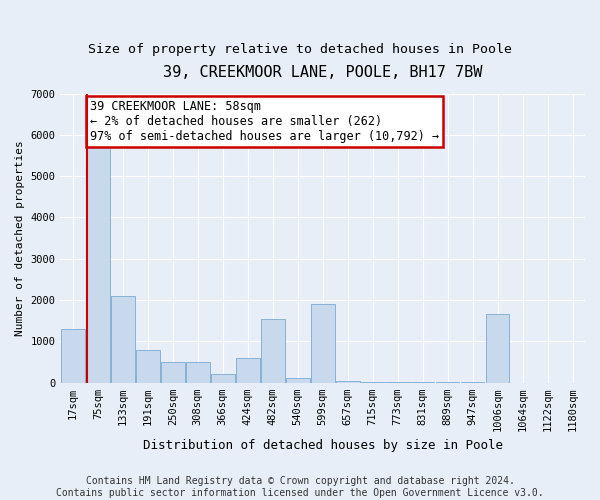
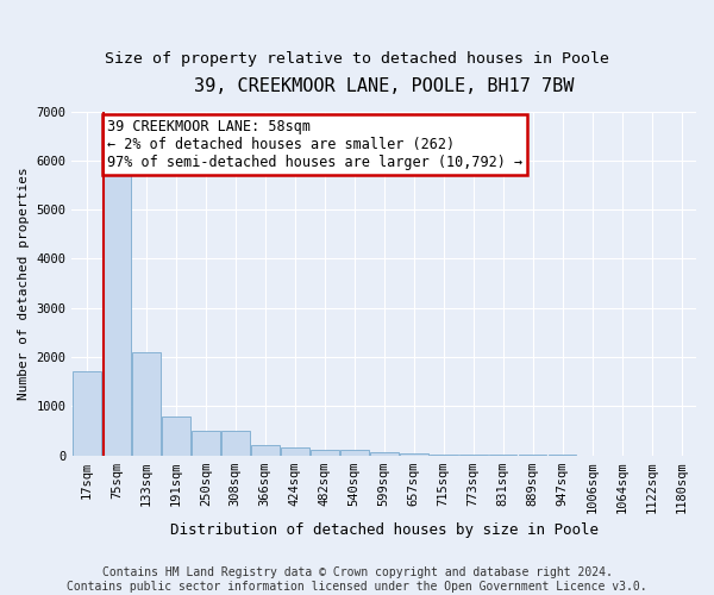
17sqm: 1300 -> 1700
424sqm: 600 -> 150
482sqm: 1550 -> 100
599sqm: 1900 -> 50
1006sqm: 1650 -> 0
